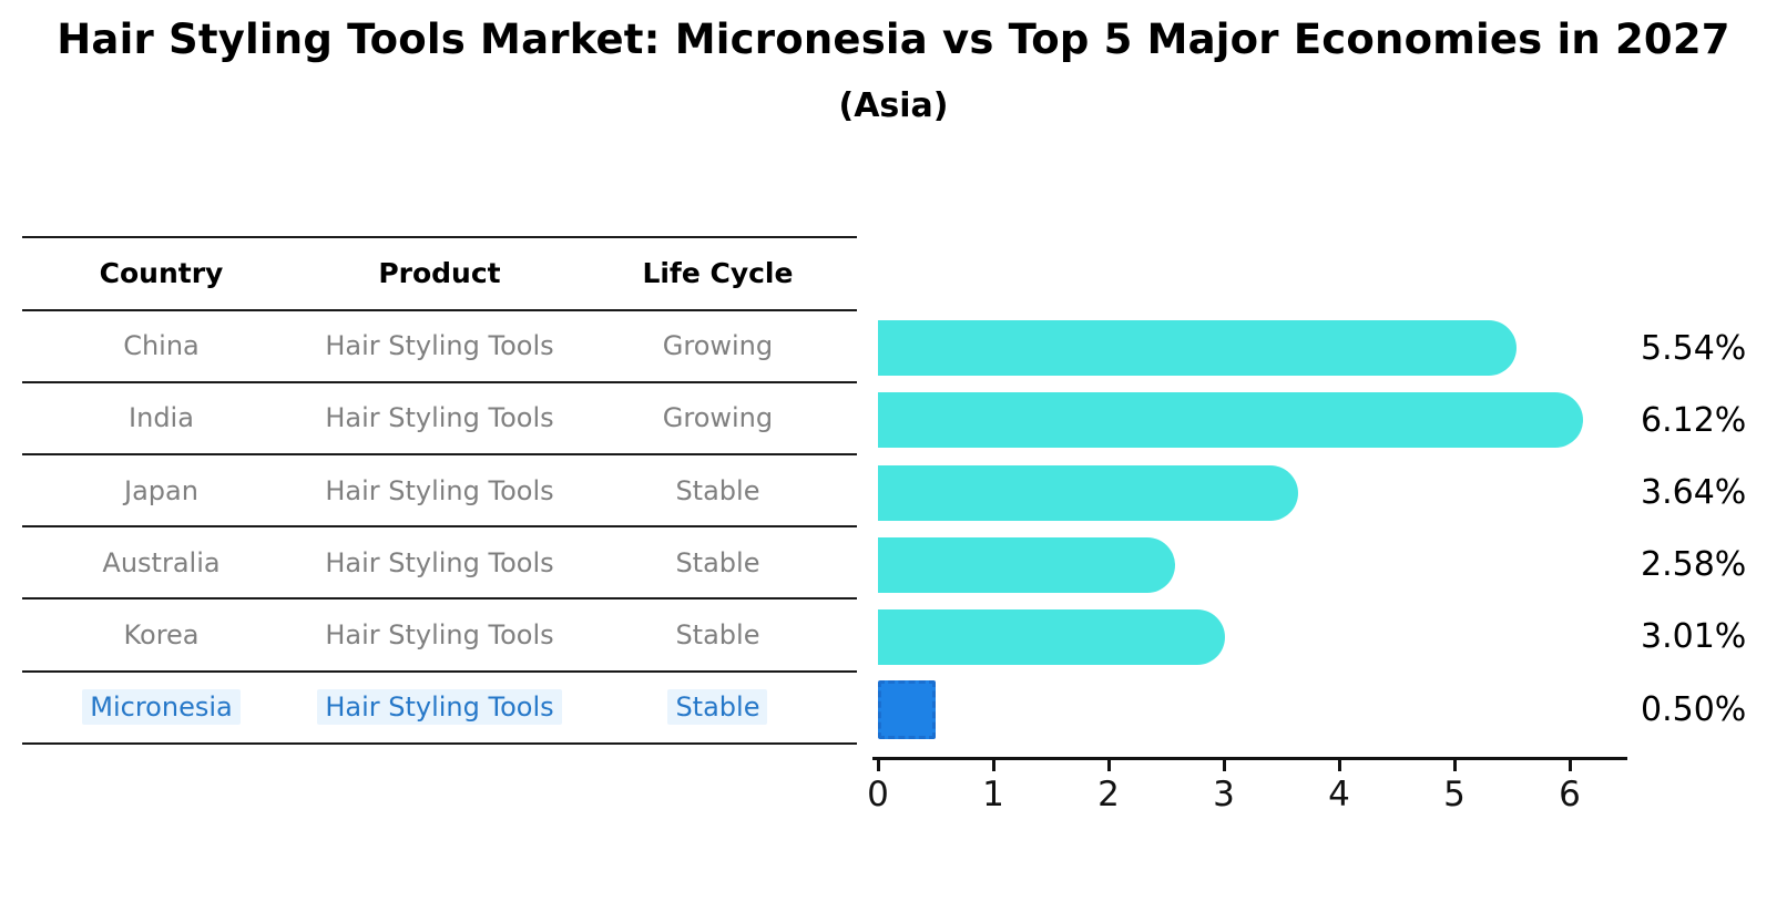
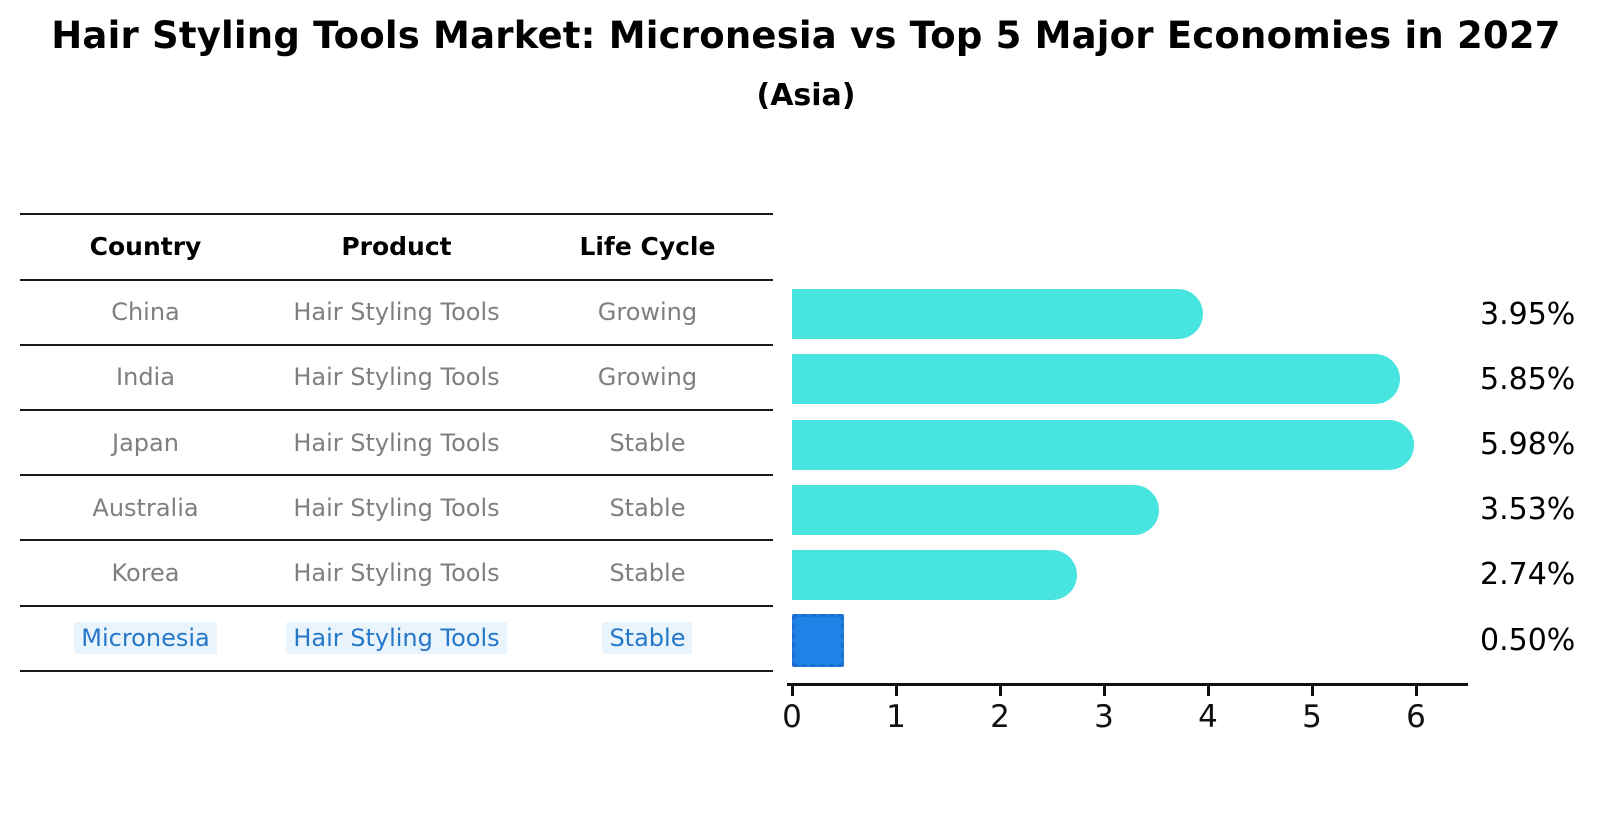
China: 5.54% -> 3.95%
India: 6.12% -> 5.85%
Japan: 3.64% -> 5.98%
Australia: 2.58% -> 3.53%
Korea: 3.01% -> 2.74%
